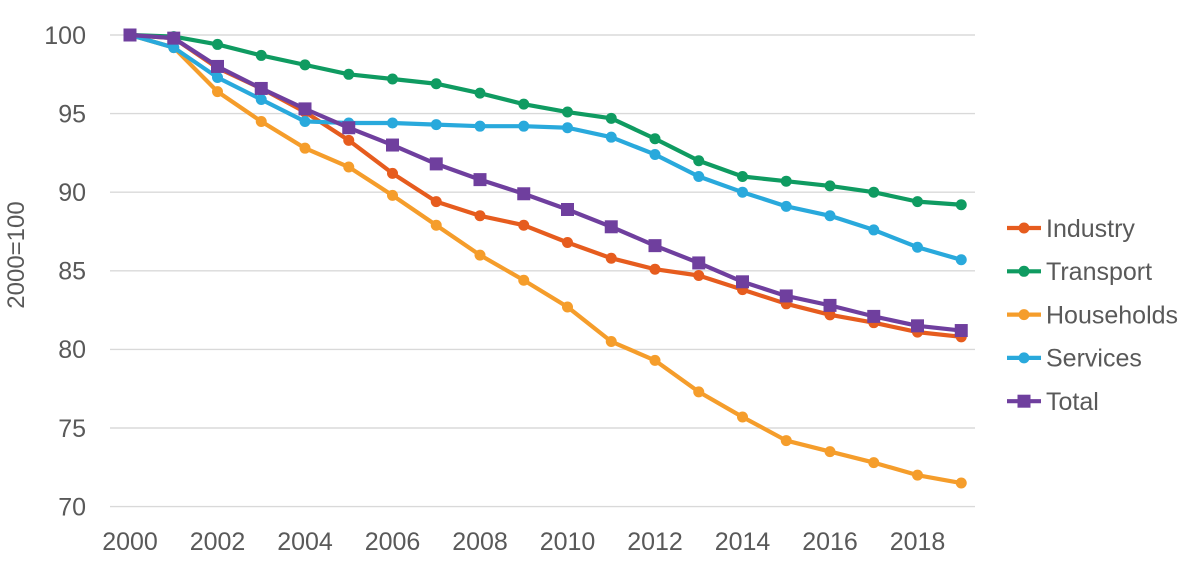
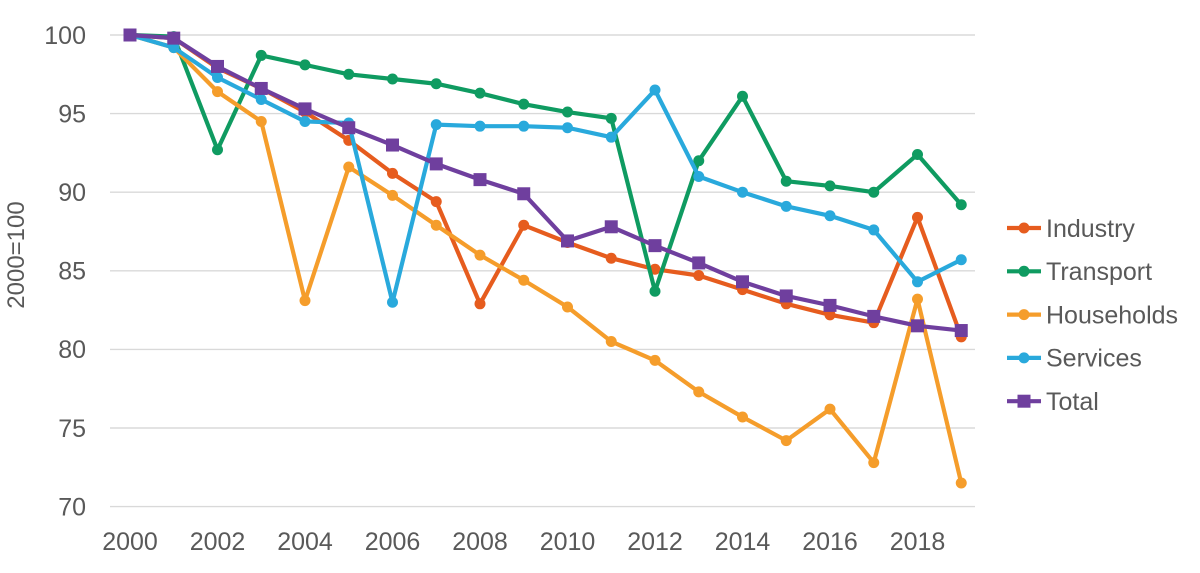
Transport/2002: 99.4 -> 92.7
Households/2004: 92.8 -> 83.1
Services/2006: 94.4 -> 83.0
Industry/2008: 88.5 -> 82.9
Total/2010: 88.9 -> 86.9
Transport/2012: 93.4 -> 83.7
Services/2012: 92.4 -> 96.5
Transport/2014: 91.0 -> 96.1
Households/2016: 73.5 -> 76.2
Industry/2018: 81.1 -> 88.4
Transport/2018: 89.4 -> 92.4
Households/2018: 72.0 -> 83.2
Services/2018: 86.5 -> 84.3
